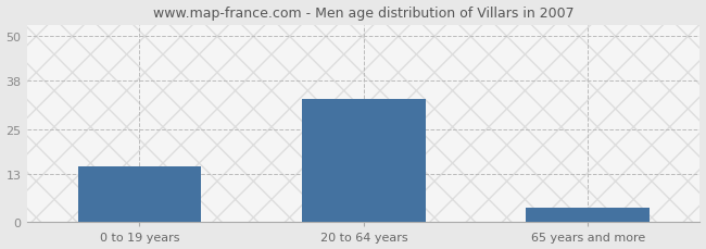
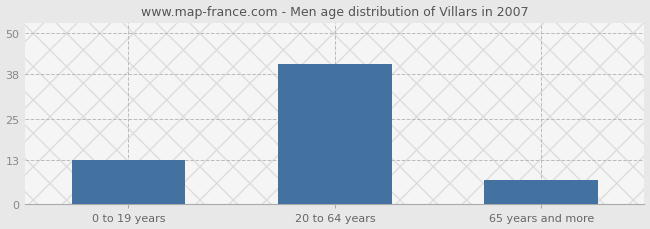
0 to 19 years: 15 -> 13
20 to 64 years: 33 -> 41
65 years and more: 4 -> 7
